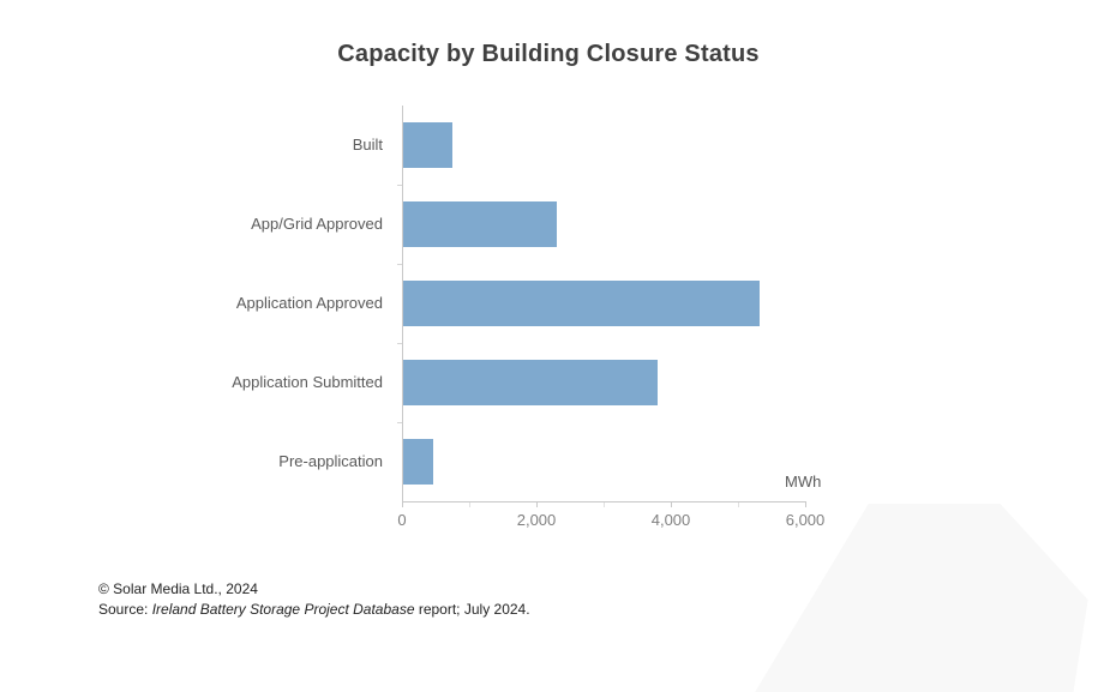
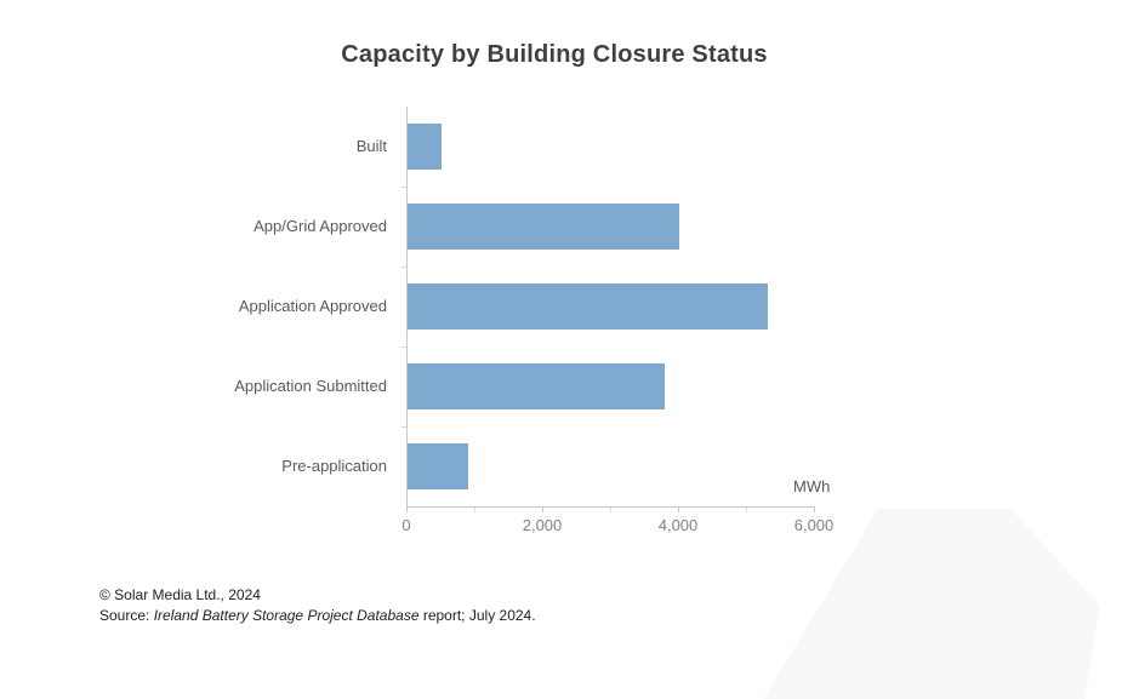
Built: 700 -> 500
App/Grid Approved: 2300 -> 4000
Pre-application: 400 -> 900
